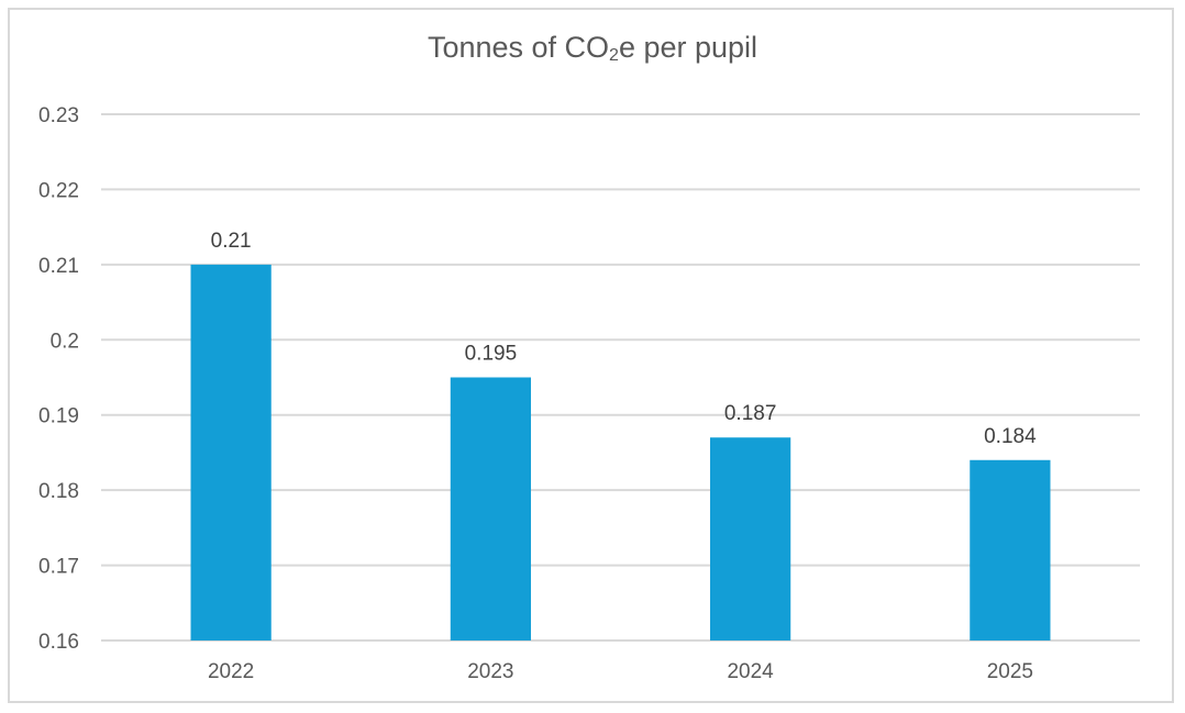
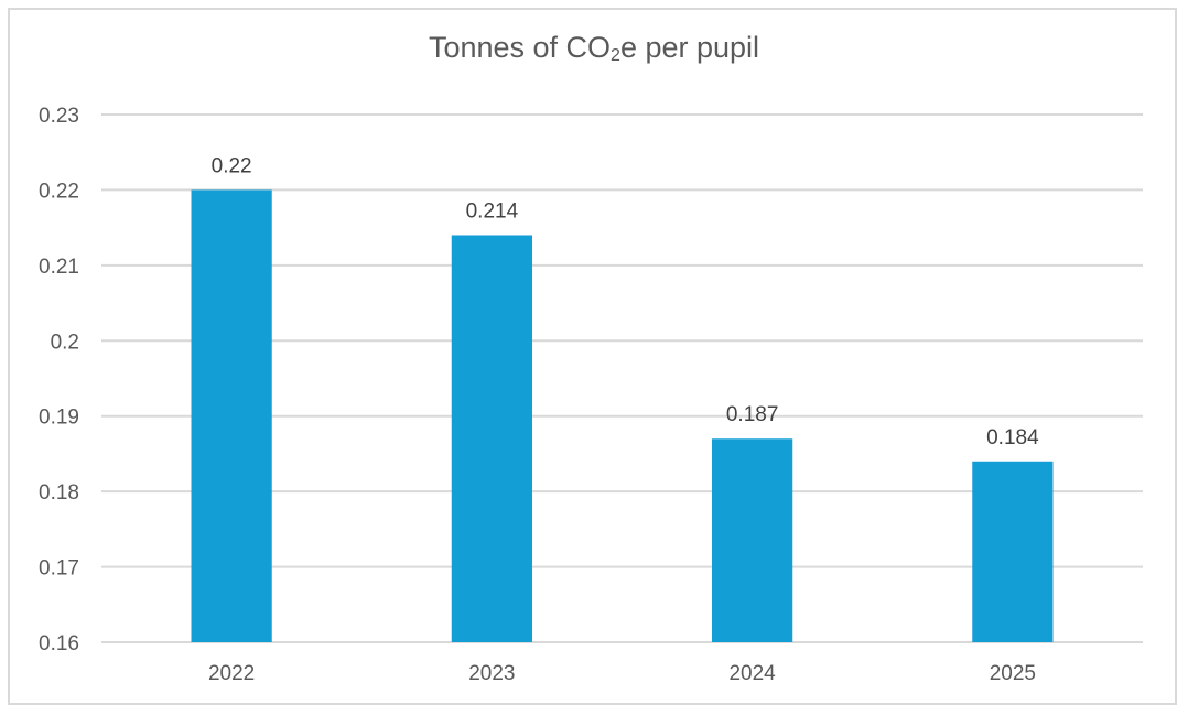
2022: 0.21 -> 0.22
2023: 0.195 -> 0.214
